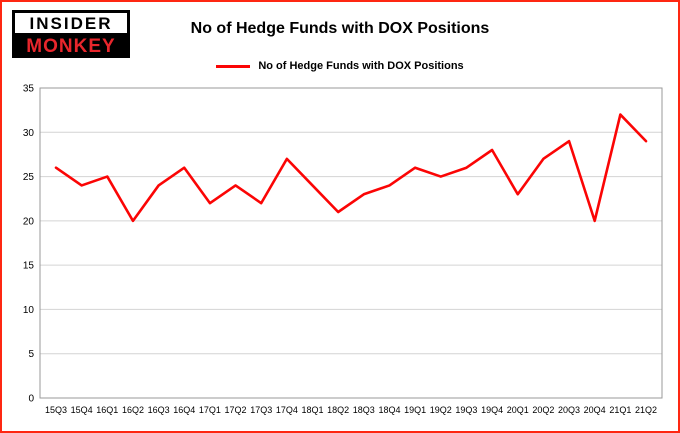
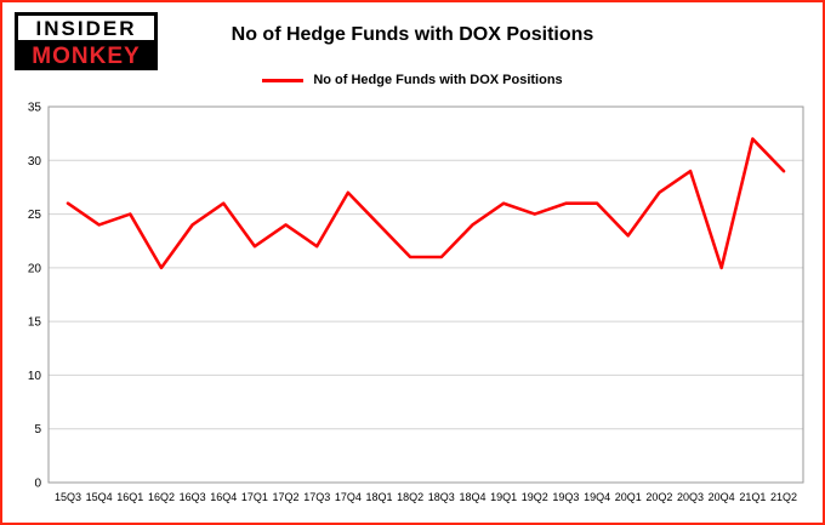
18Q3: 23 -> 21
19Q4: 28 -> 26
